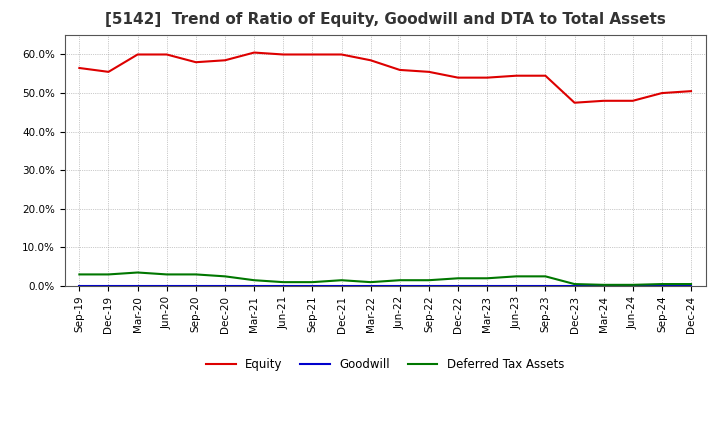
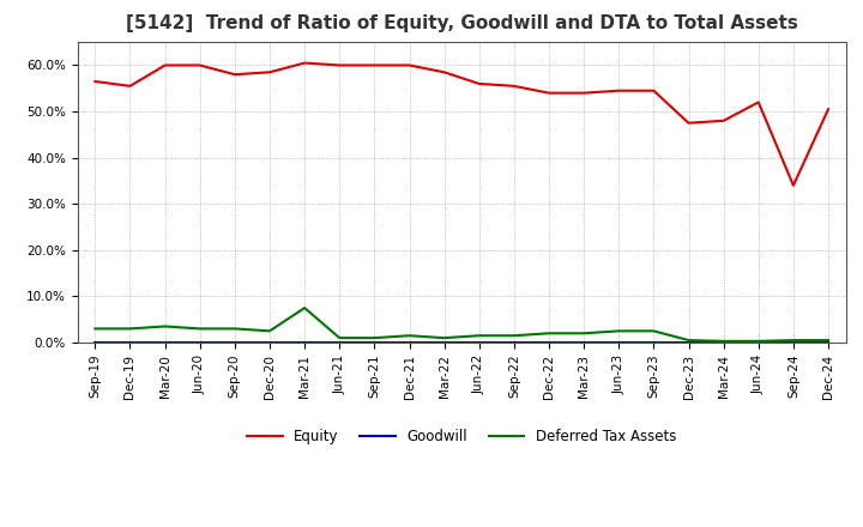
Deferred Tax Assets/Mar-21: 1.5% -> 7.5%
Equity/Jun-24: 48.0% -> 52.0%
Equity/Sep-24: 50.0% -> 34.0%
